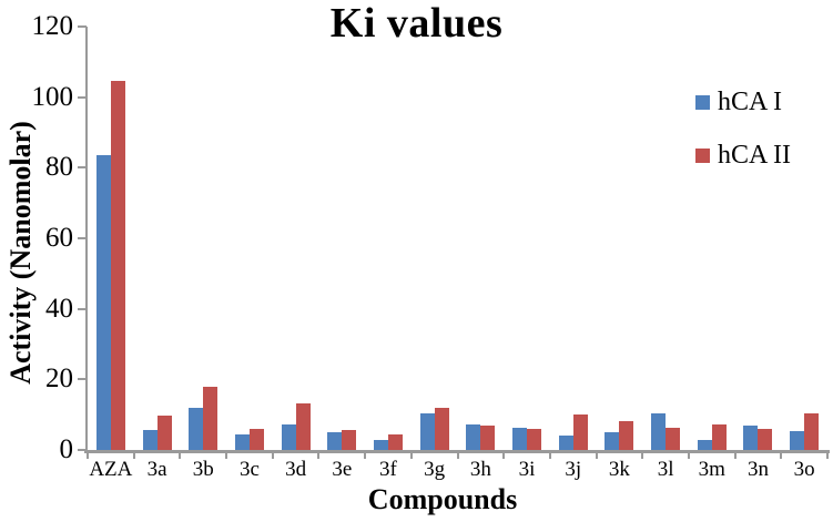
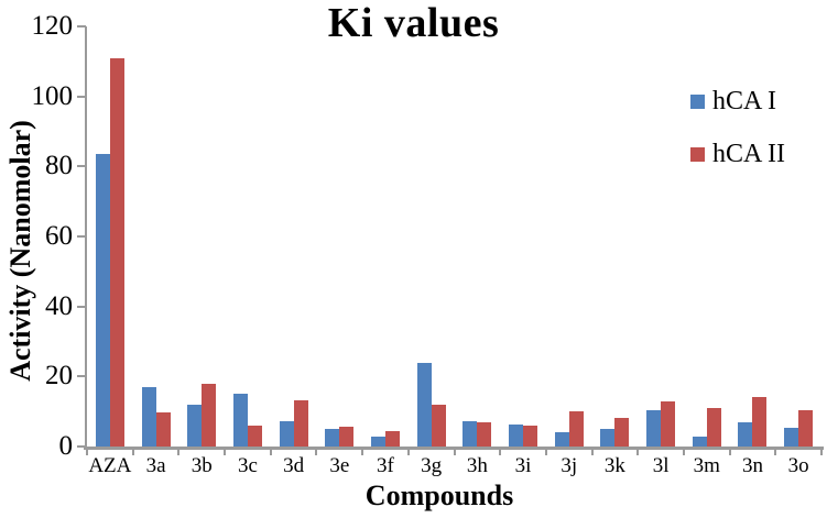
hCA II/AZA: 105 -> 111
hCA I/3a: 6 -> 17
hCA I/3c: 4 -> 15
hCA I/3g: 10 -> 24
hCA II/3l: 6 -> 13
hCA II/3m: 7 -> 11
hCA II/3n: 6 -> 14
